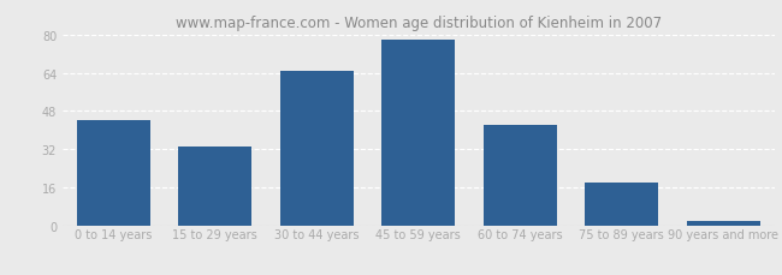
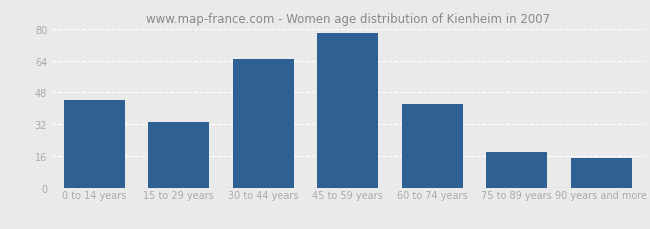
90 years and more: 2 -> 15
